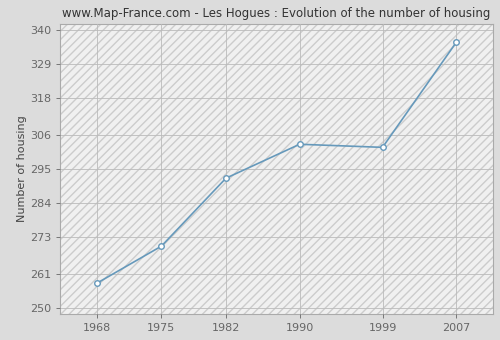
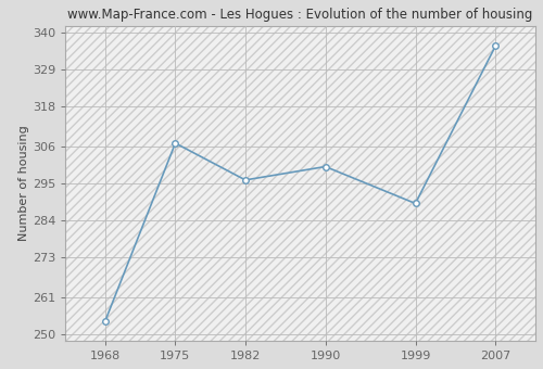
1968: 258 -> 254
1975: 270 -> 307
1982: 292 -> 296
1990: 303 -> 300
1999: 302 -> 289
